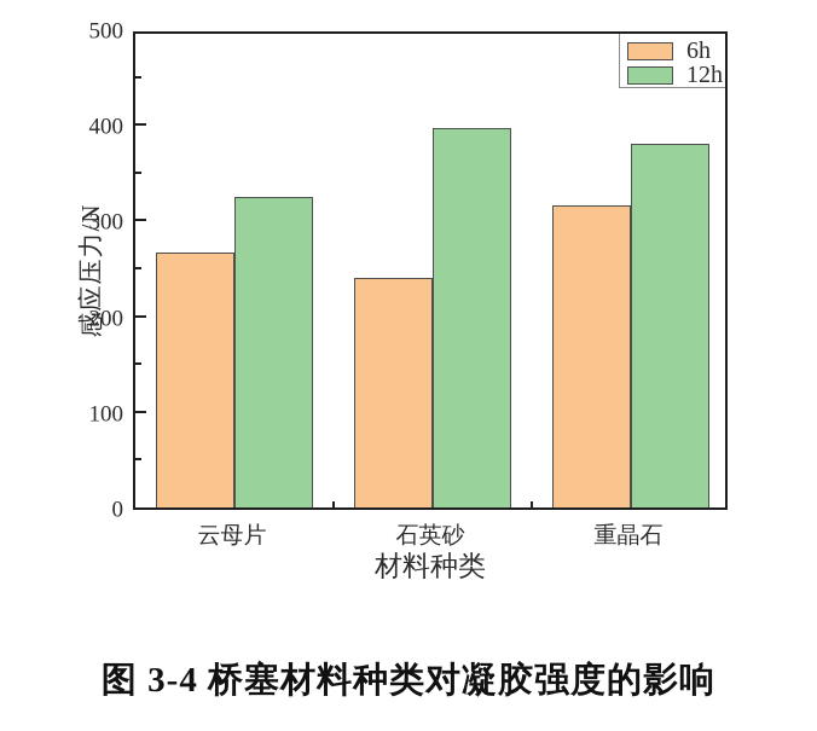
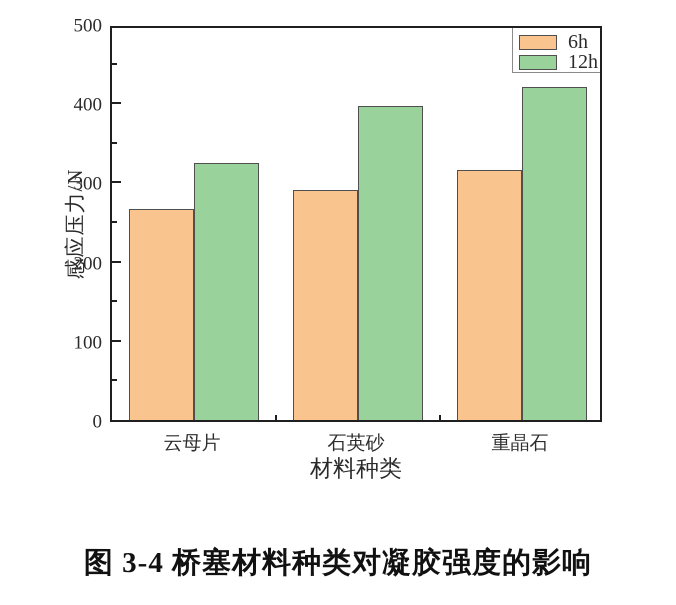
6h/石英砂: 240 -> 290
12h/重晶石: 380 -> 420
